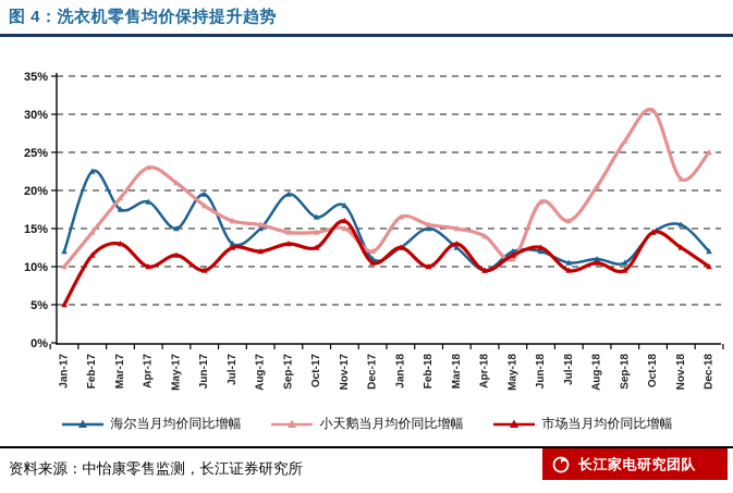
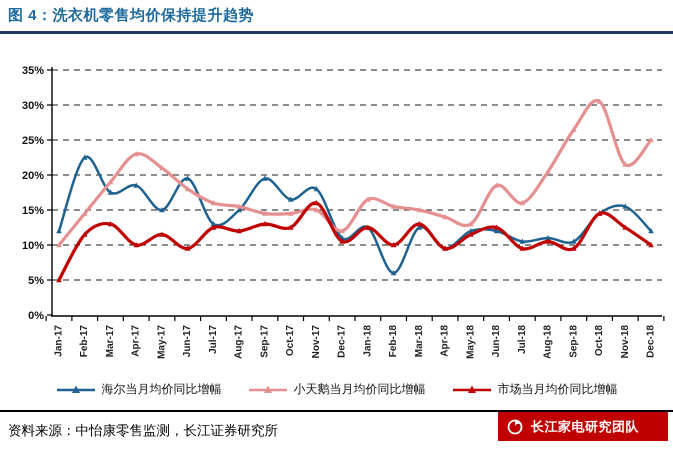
海尔当月均价同比增幅/Feb-18: 15% -> 6%
小天鹅当月均价同比增幅/May-18: 11% -> 13%
